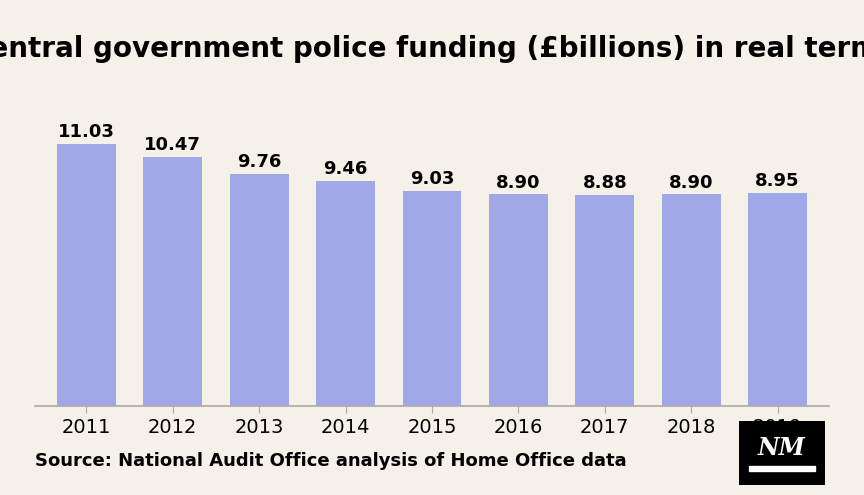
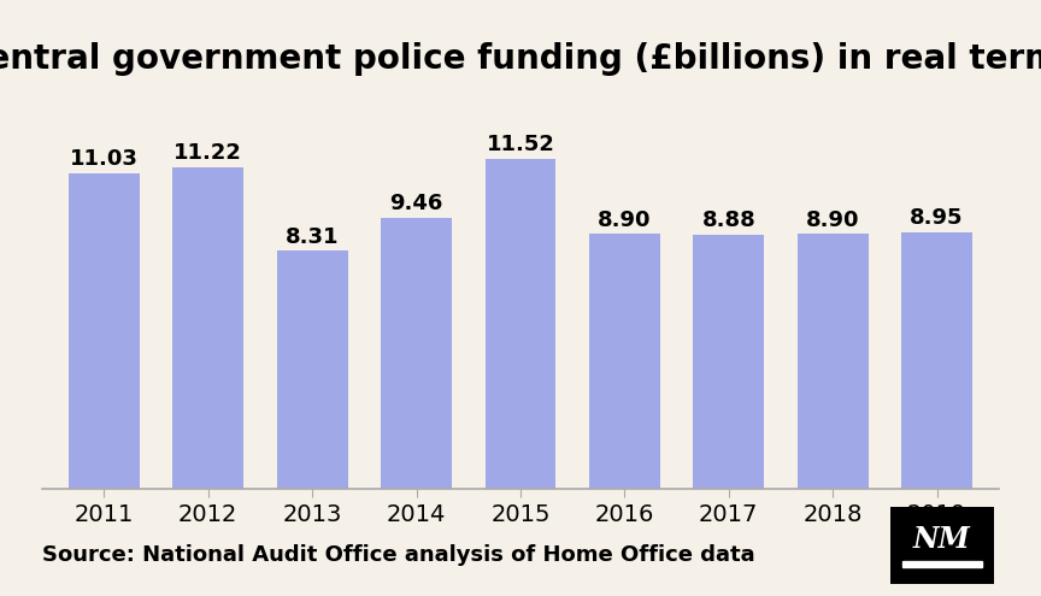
2012: 10.47 -> 11.22
2013: 9.76 -> 8.31
2015: 9.03 -> 11.52
